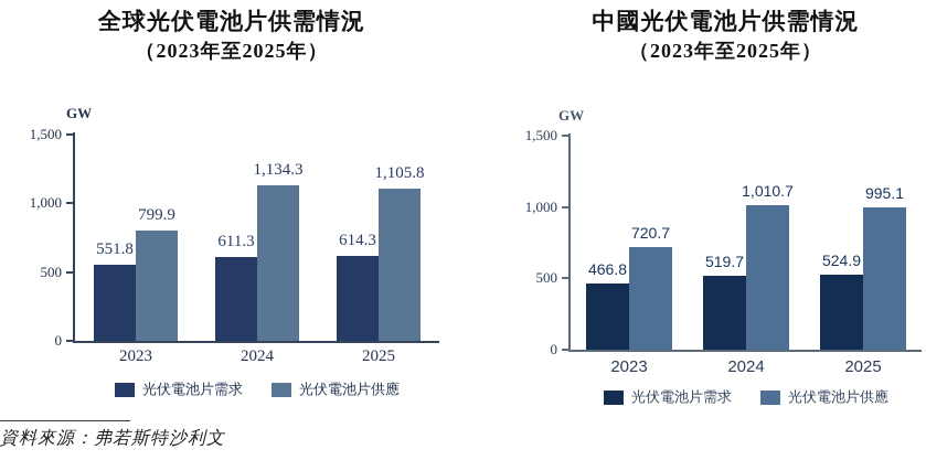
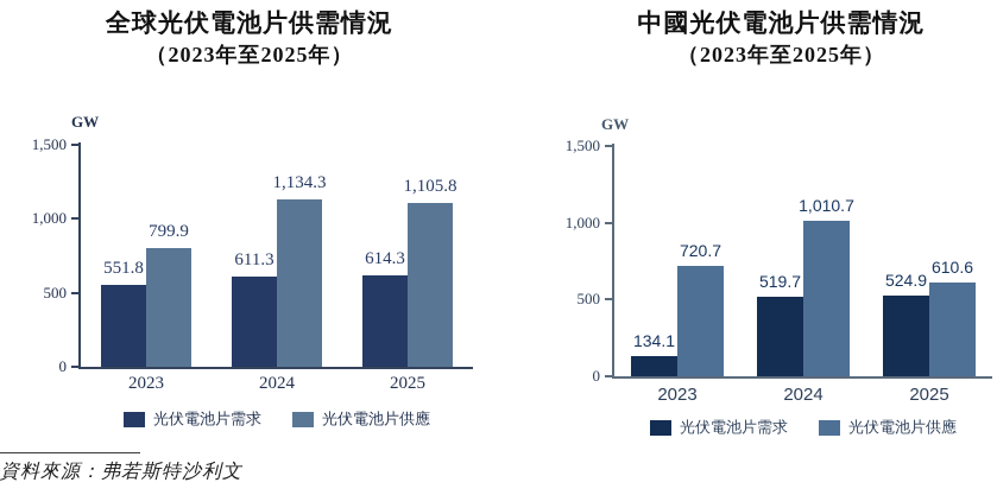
中國光伏電池片供需情況/光伏電池片需求/2023: 466.8 -> 134.1
中國光伏電池片供需情況/光伏電池片供應/2025: 995.1 -> 610.6
